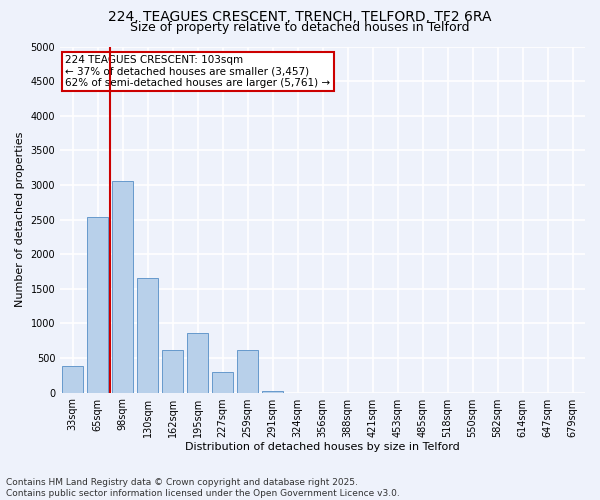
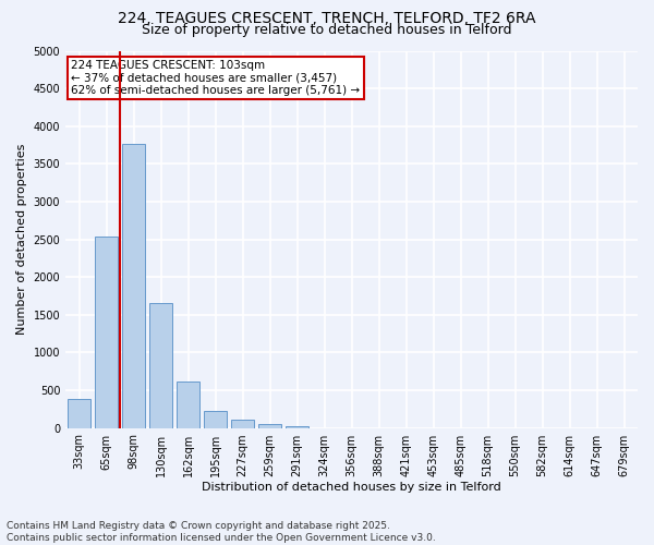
98sqm: 3060 -> 3760
195sqm: 860 -> 220
227sqm: 300 -> 100
259sqm: 620 -> 60
